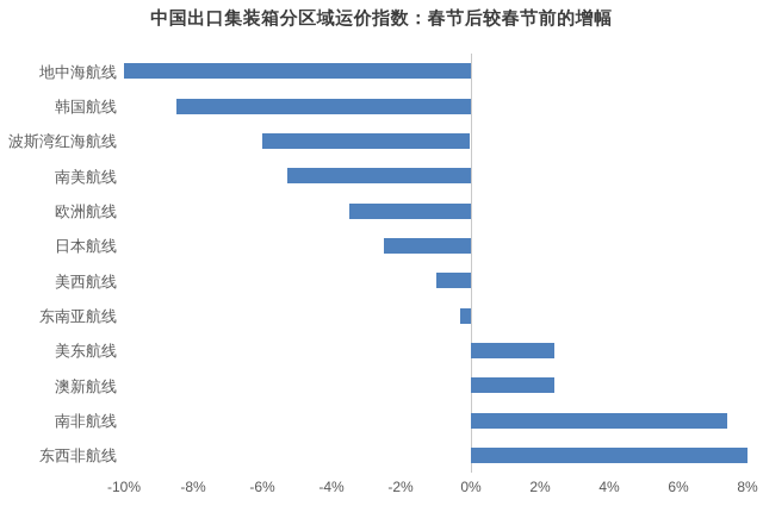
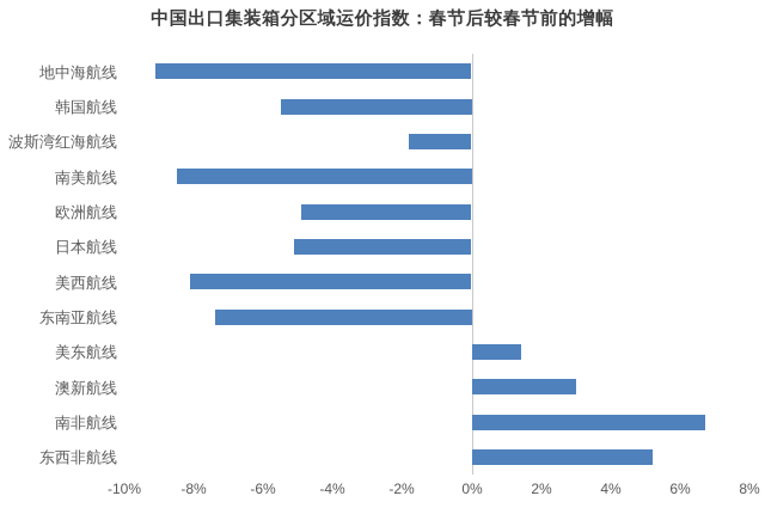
地中海航线: -10.0% -> -9.1%
韩国航线: -8.5% -> -5.5%
波斯湾红海航线: -6.0% -> -1.8%
南美航线: -5.3% -> -8.5%
欧洲航线: -3.5% -> -4.9%
日本航线: -2.5% -> -5.1%
美西航线: -1.0% -> -8.1%
东南亚航线: -0.3% -> -7.4%
美东航线: 2.4% -> 1.4%
澳新航线: 2.4% -> 3.0%
南非航线: 7.4% -> 6.7%
东西非航线: 8.0% -> 5.2%
